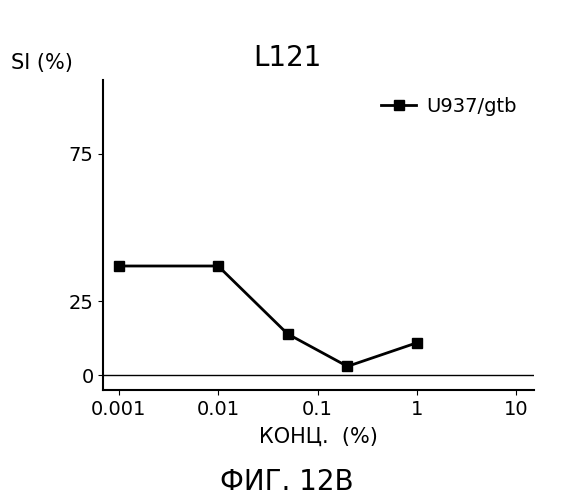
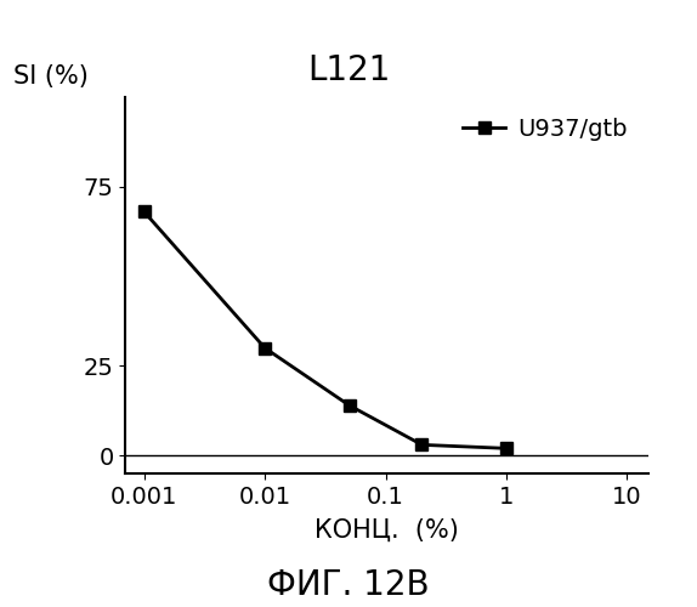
0.001: 37 -> 68
0.01: 37 -> 30
1: 11 -> 2
